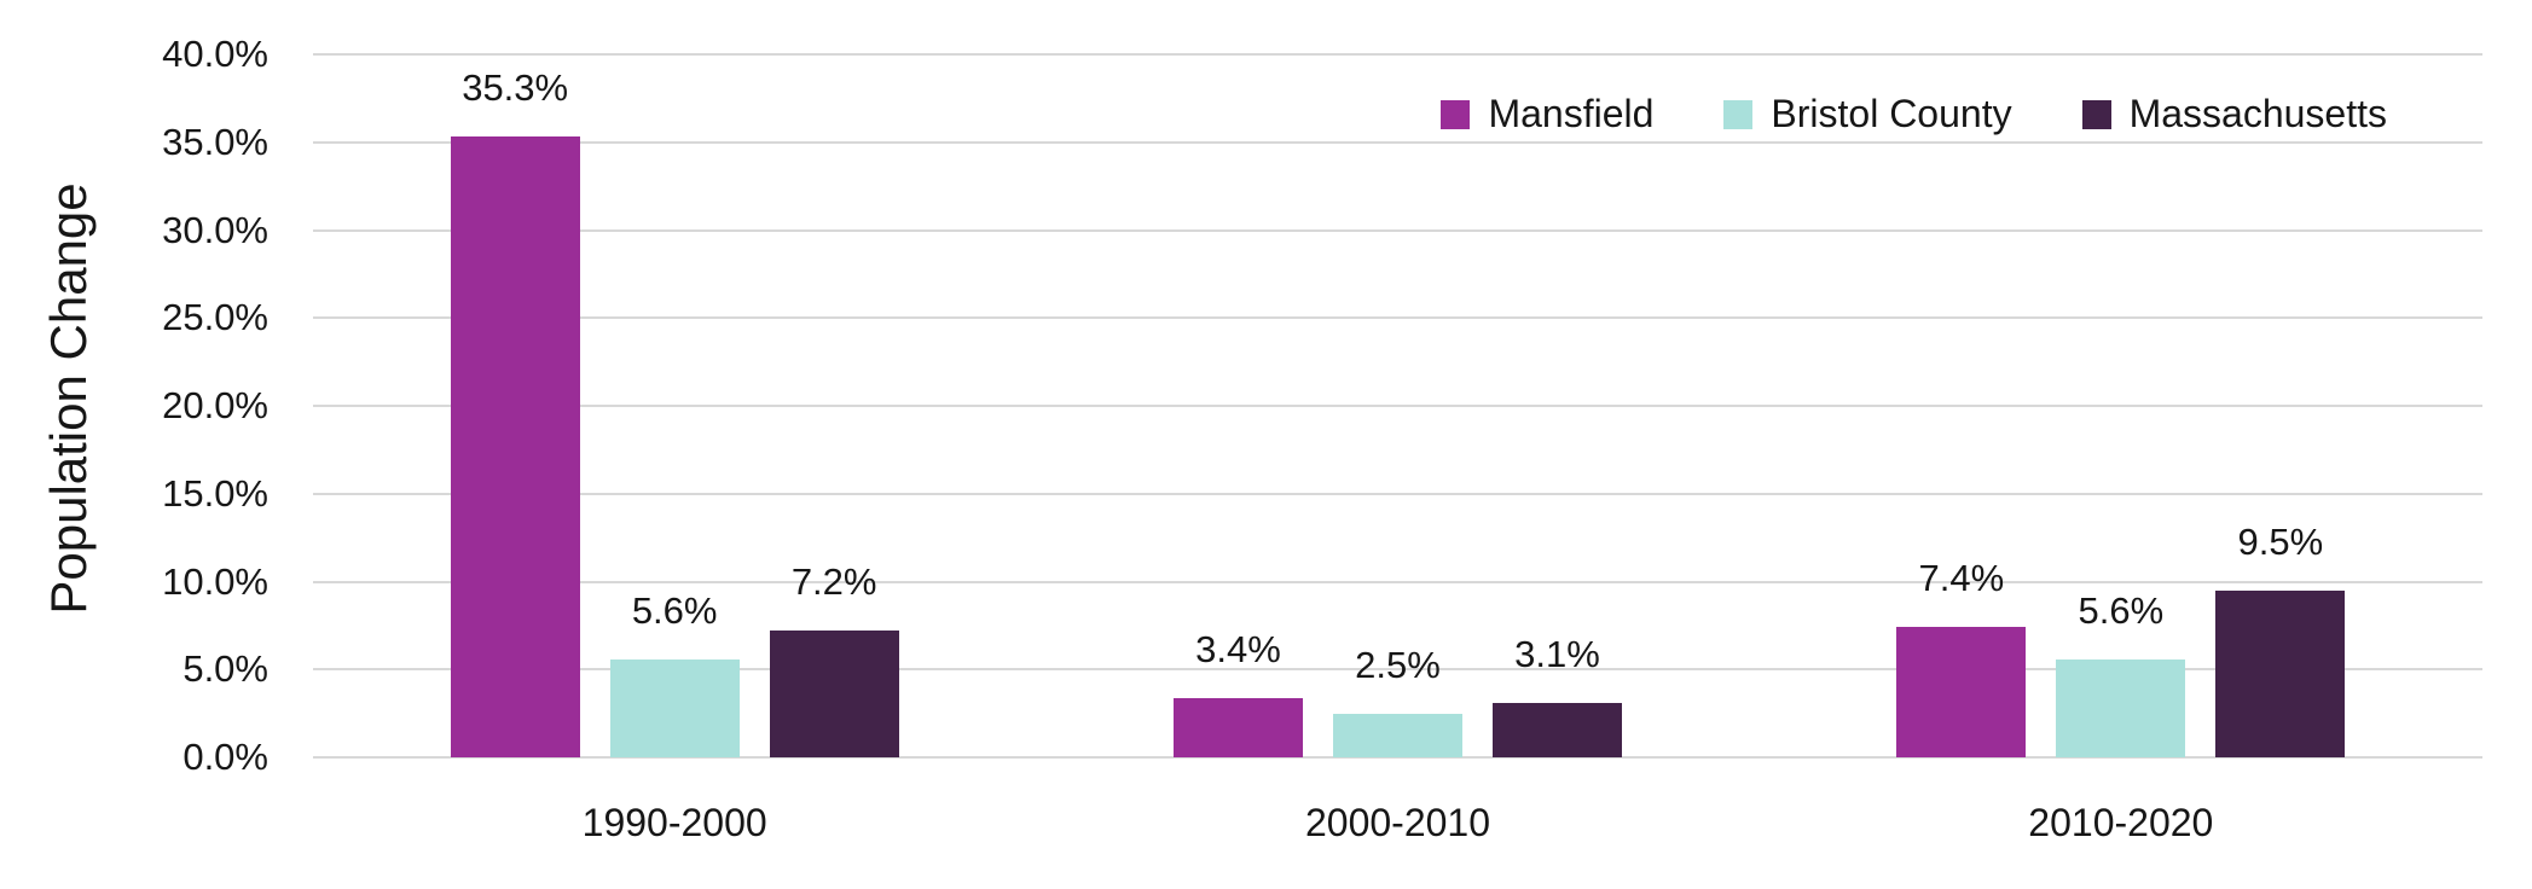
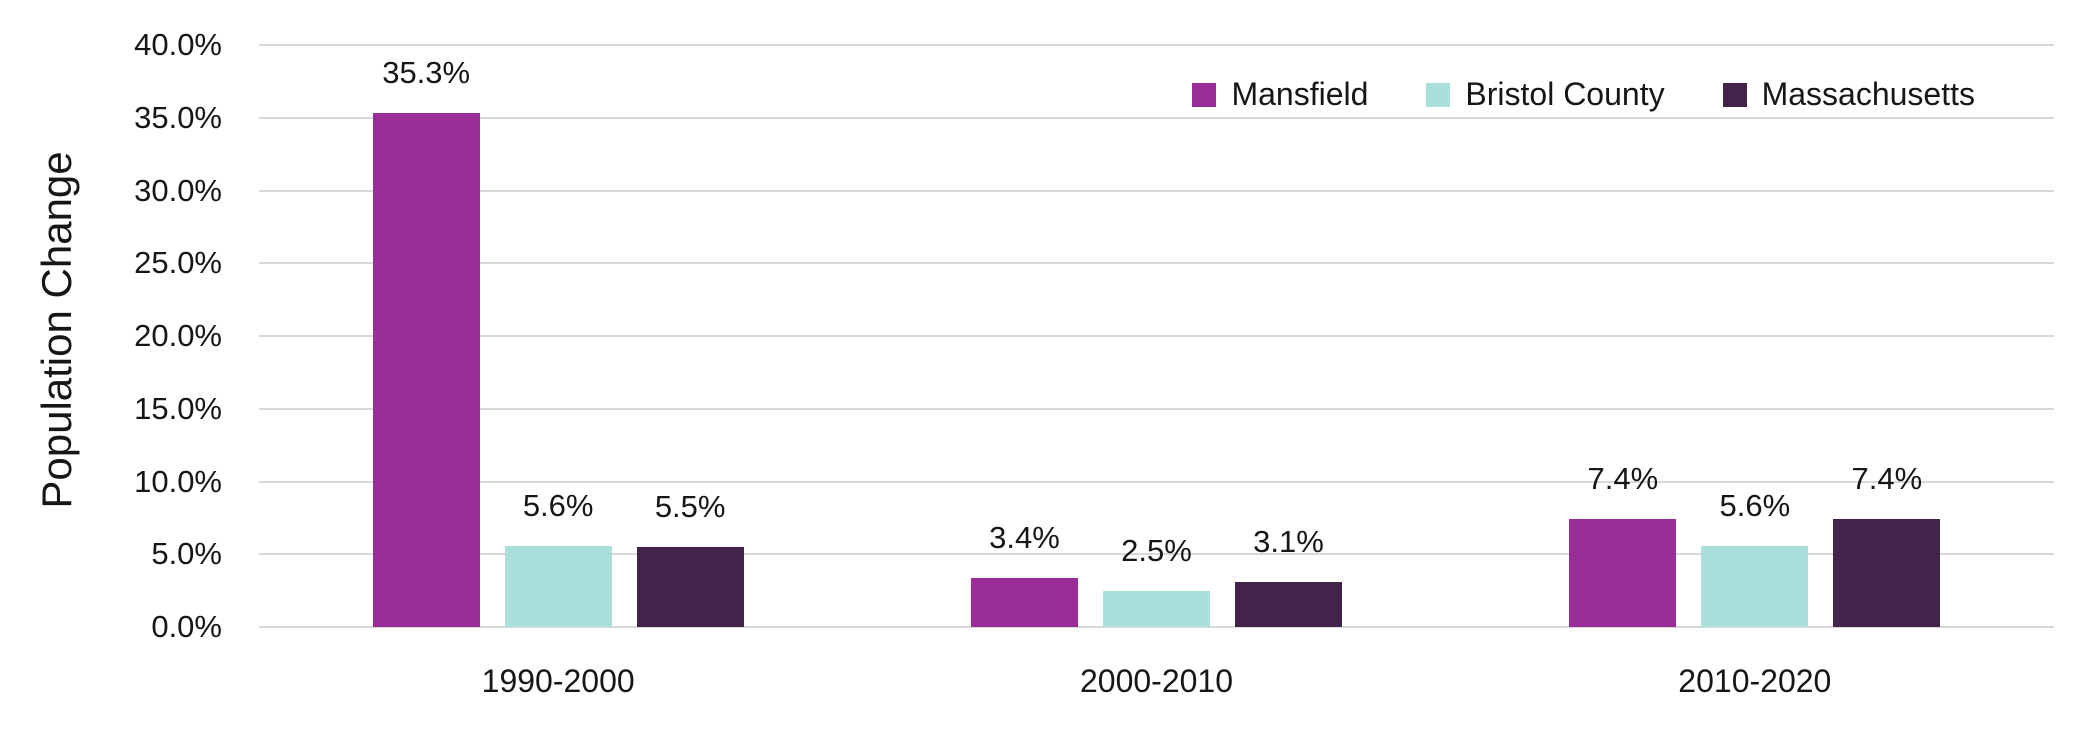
Massachusetts/1990-2000: 7.2% -> 5.5%
Massachusetts/2010-2020: 9.5% -> 7.4%
